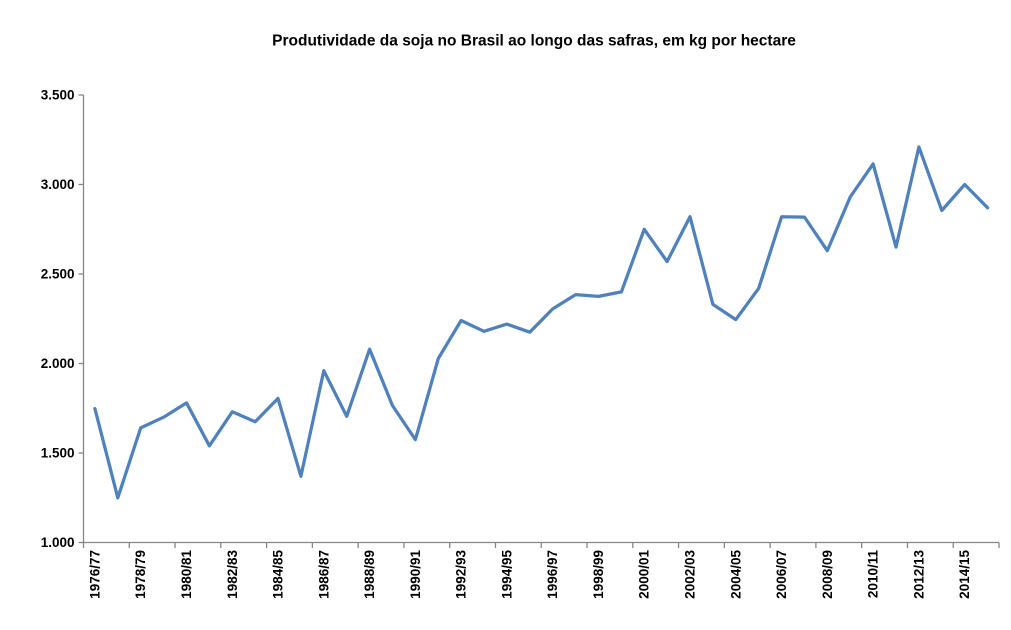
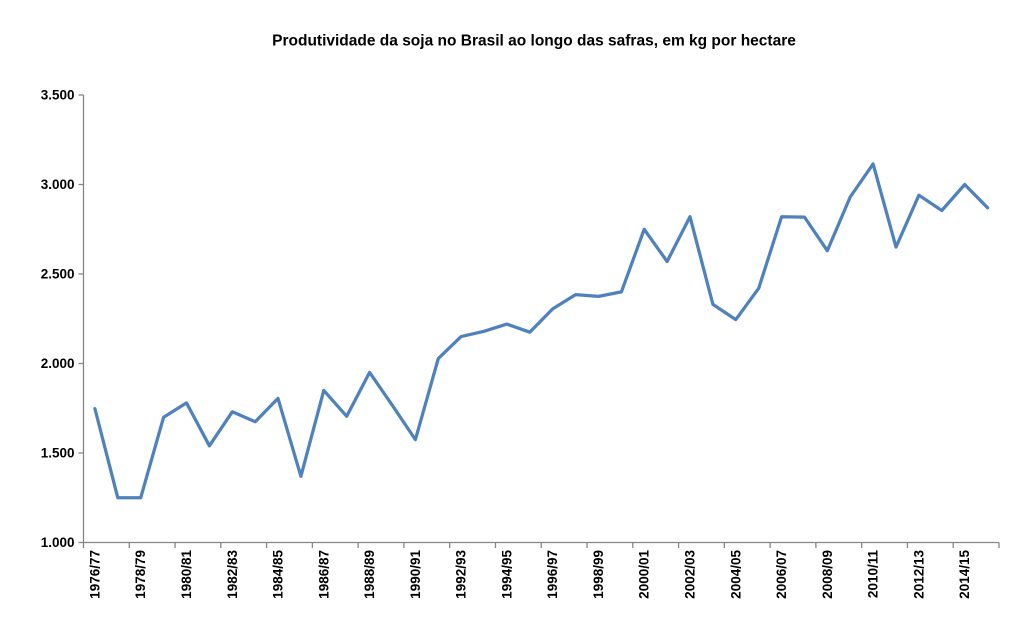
1978/79: 1640 -> 1250
1986/87: 1960 -> 1850
1988/89: 2080 -> 1950
1992/93: 2240 -> 2150
2012/13: 3210 -> 2940
